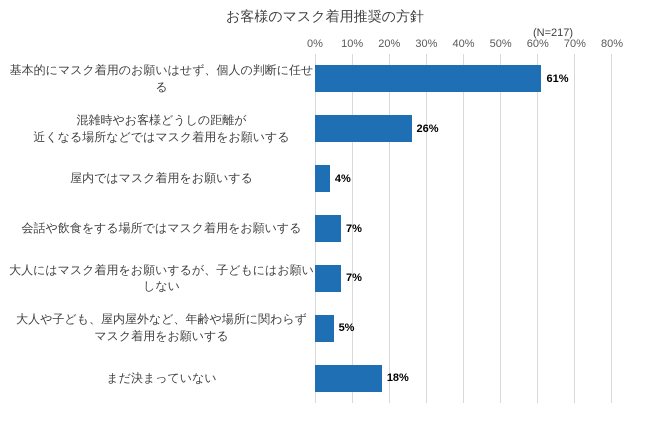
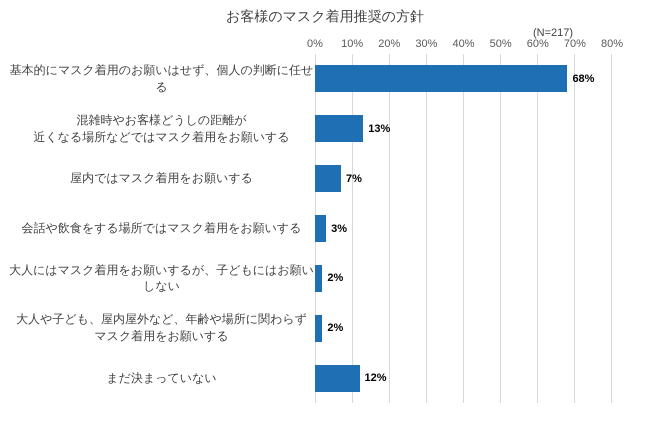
基本的にマスク着用のお願いはせず、個人の判断に任せ る: 61% -> 68%
混雑時やお客様どうしの距離が 近くなる場所などではマスク着用をお願いする: 26% -> 13%
屋内ではマスク着用をお願いする: 4% -> 7%
会話や飲食をする場所ではマスク着用をお願いする: 7% -> 3%
大人にはマスク着用をお願いするが、子どもにはお願い しない: 7% -> 2%
大人や子ども、屋内屋外など、年齢や場所に関わらず マスク着用をお願いする: 5% -> 2%
まだ決まっていない: 18% -> 12%
